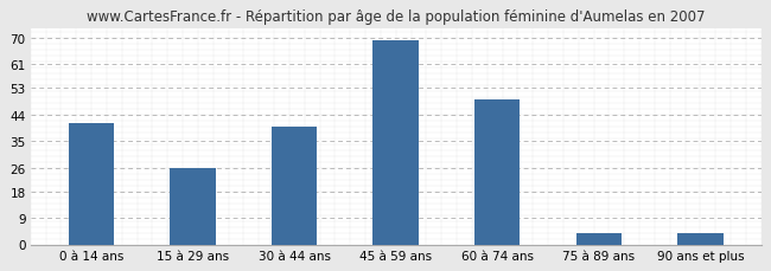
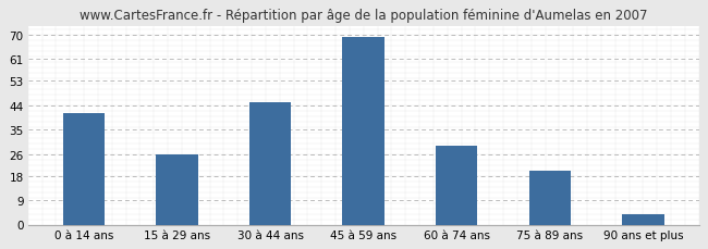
30 à 44 ans: 40 -> 45
60 à 74 ans: 49 -> 29
75 à 89 ans: 4 -> 20
